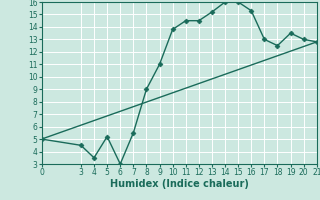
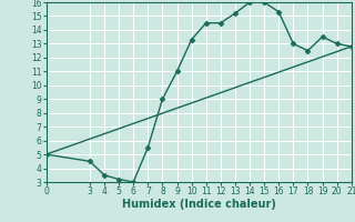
5: 5.2 -> 3.2
10: 13.8 -> 13.3
